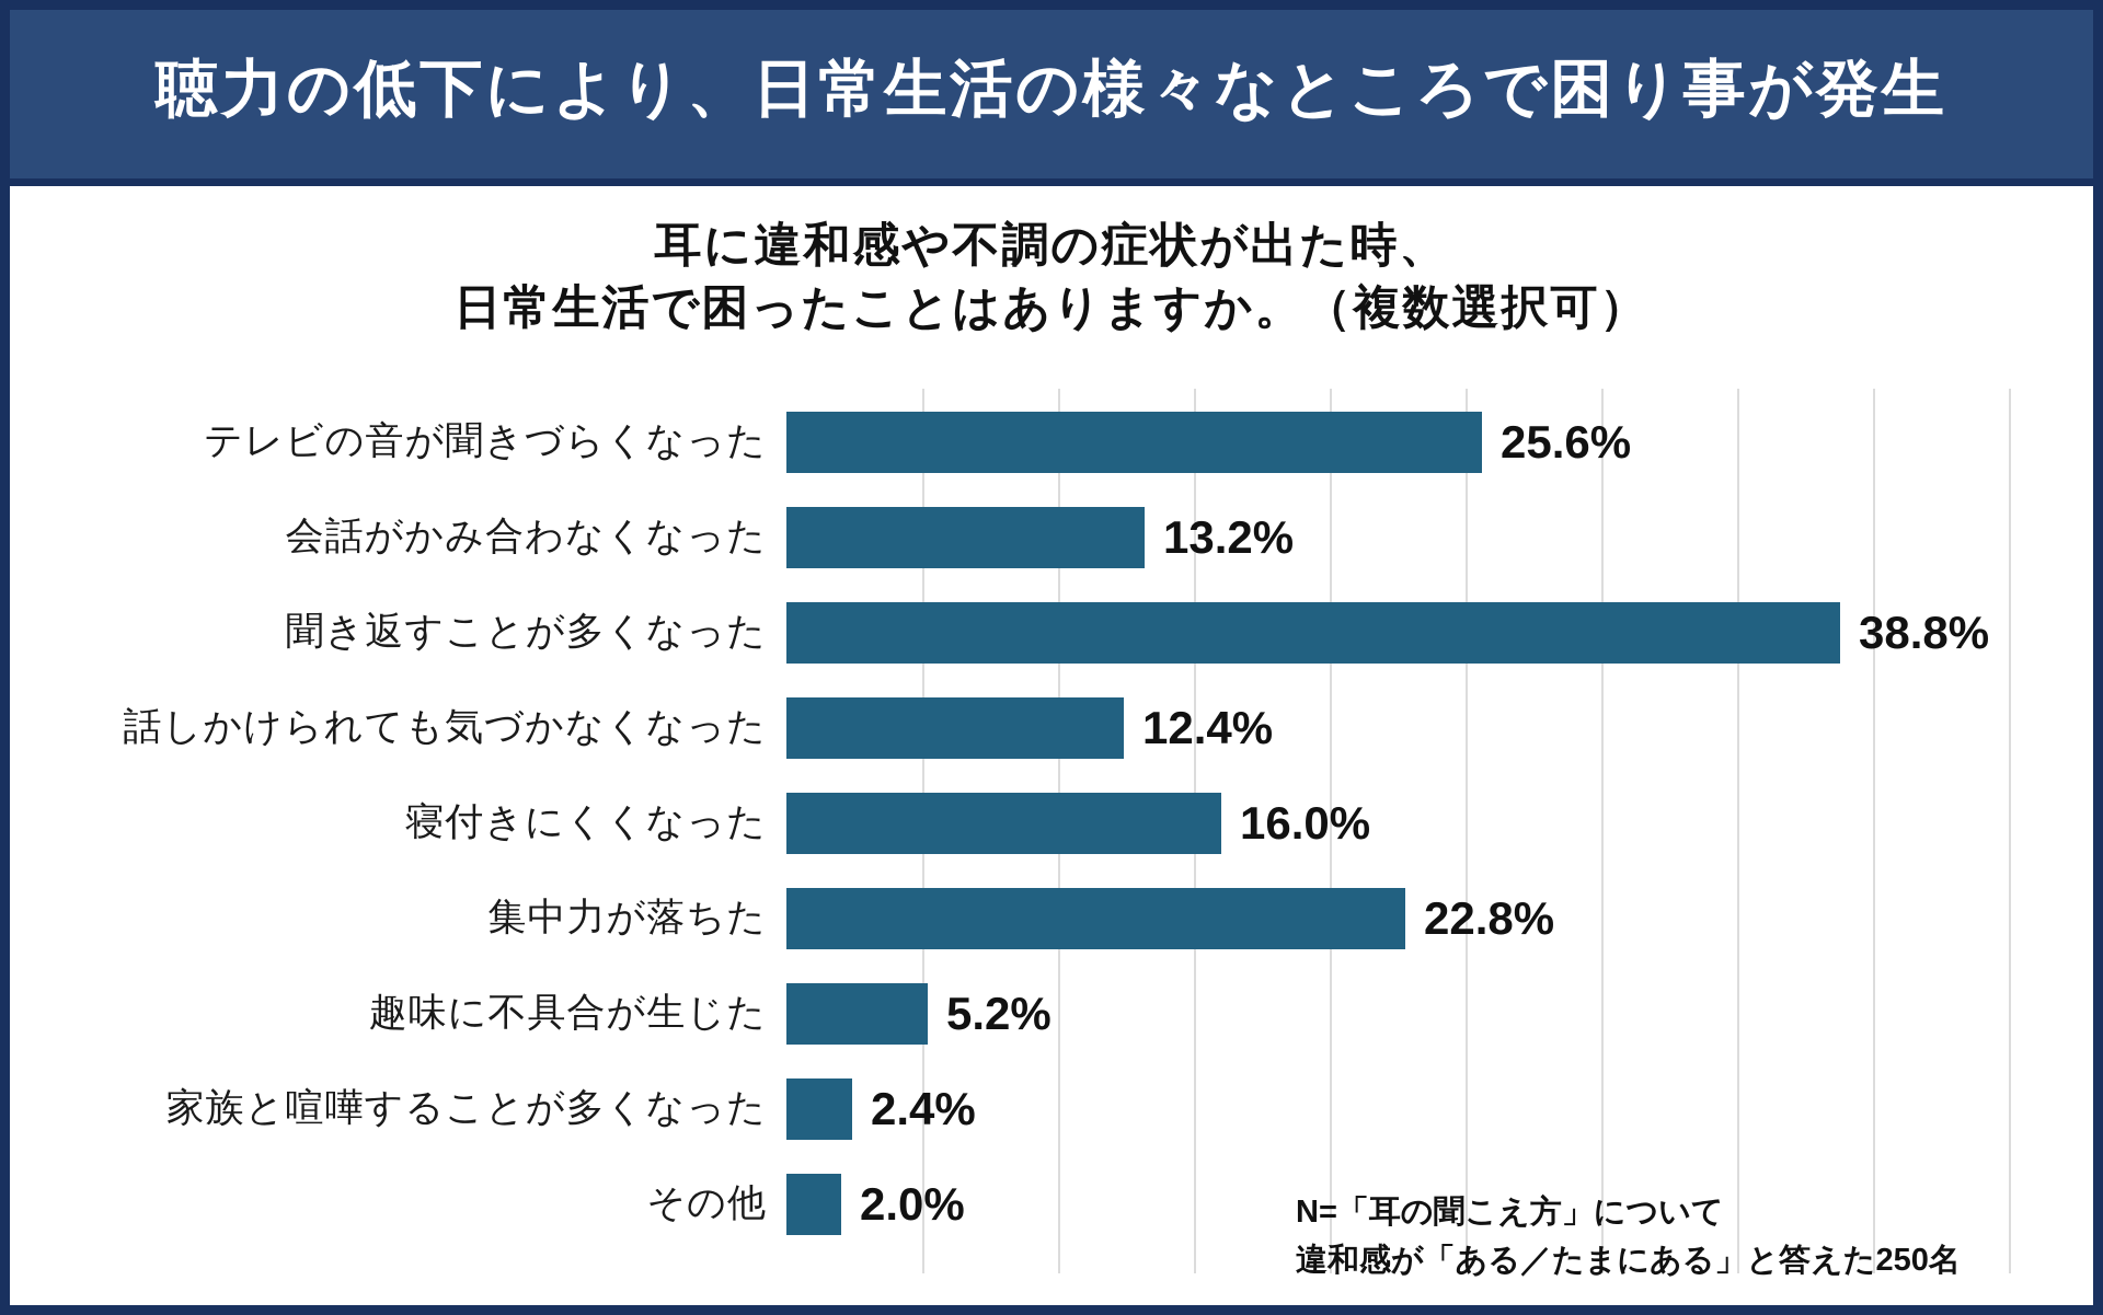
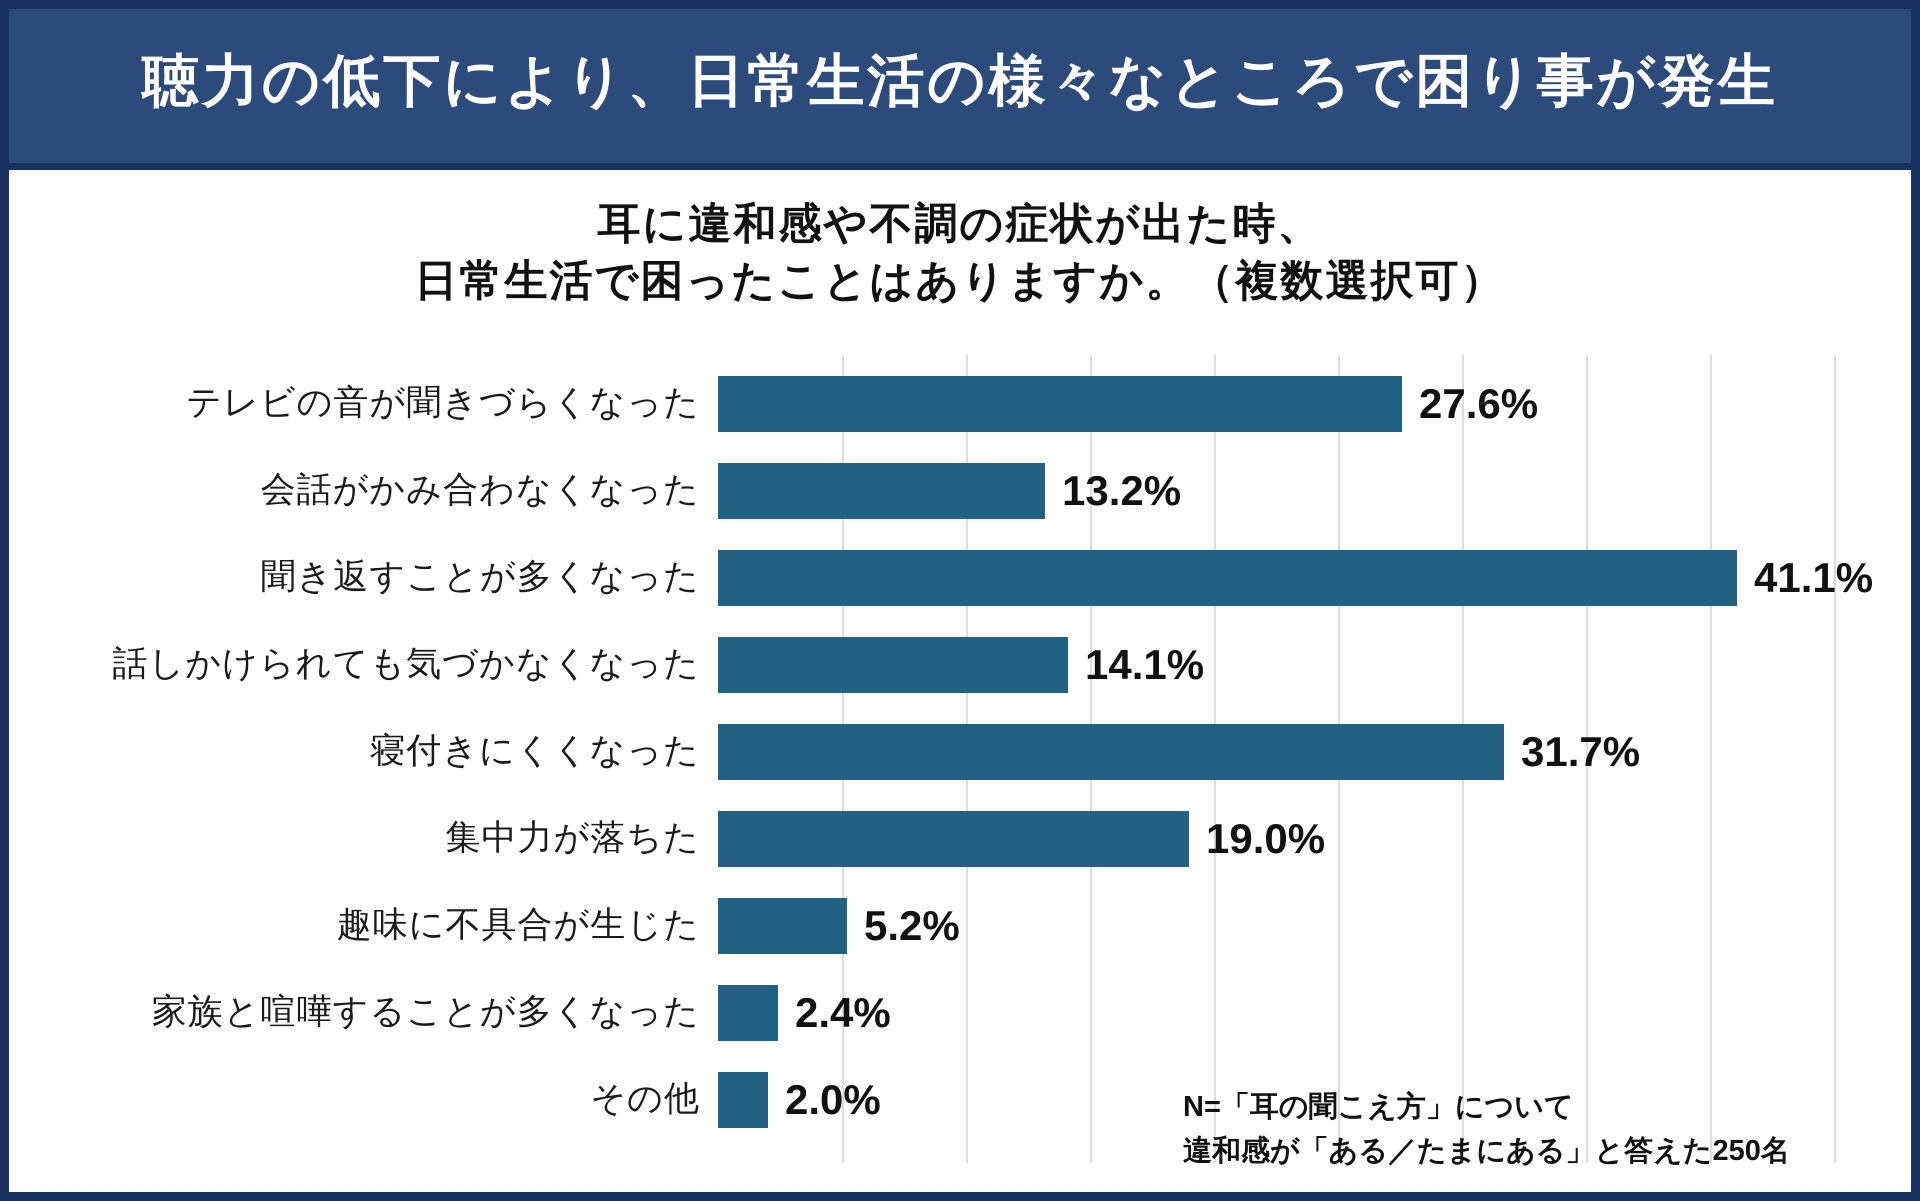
テレビの音が聞きづらくなった: 25.6% -> 27.6%
聞き返すことが多くなった: 38.8% -> 41.1%
話しかけられても気づかなくなった: 12.4% -> 14.1%
寝付きにくくなった: 16.0% -> 31.7%
集中力が落ちた: 22.8% -> 19.0%
